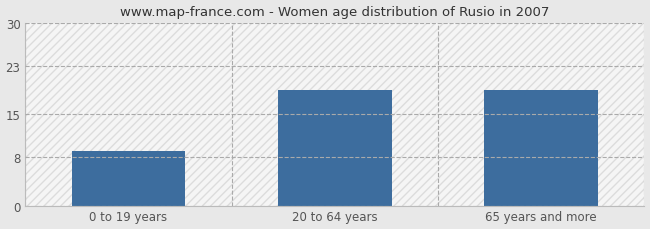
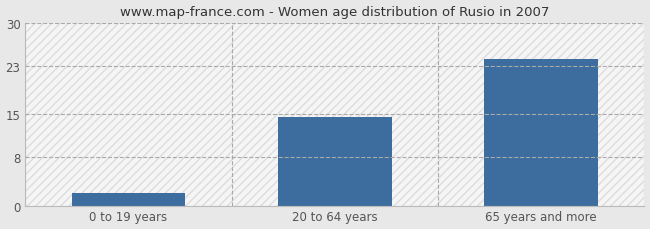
0 to 19 years: 9.0 -> 2.0
20 to 64 years: 19.0 -> 14.5
65 years and more: 19.0 -> 24.0
